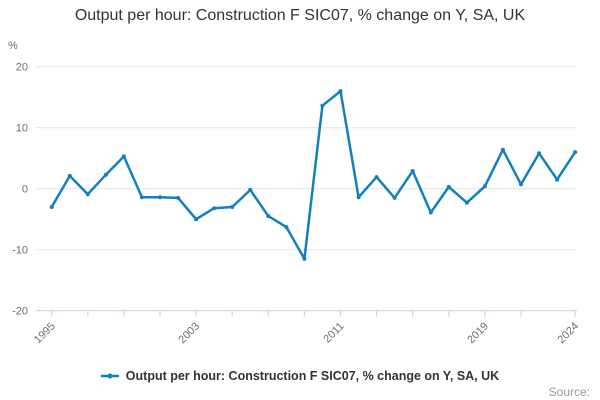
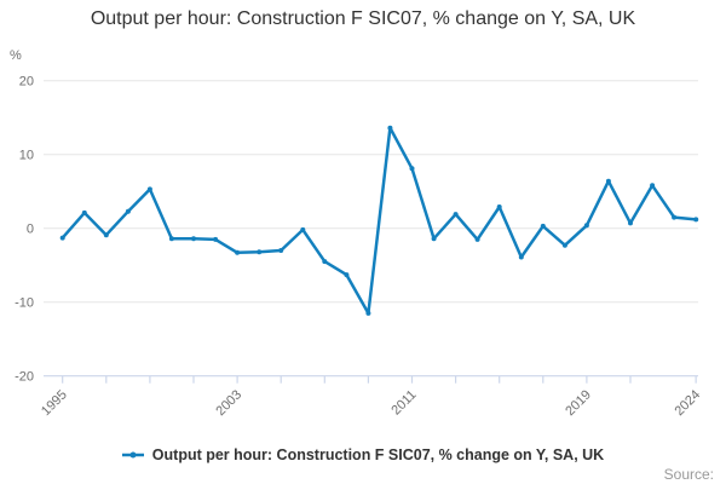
1995: -3 -> -1
2003: -5 -> -3
2011: 16 -> 8
2024: 6 -> 1
